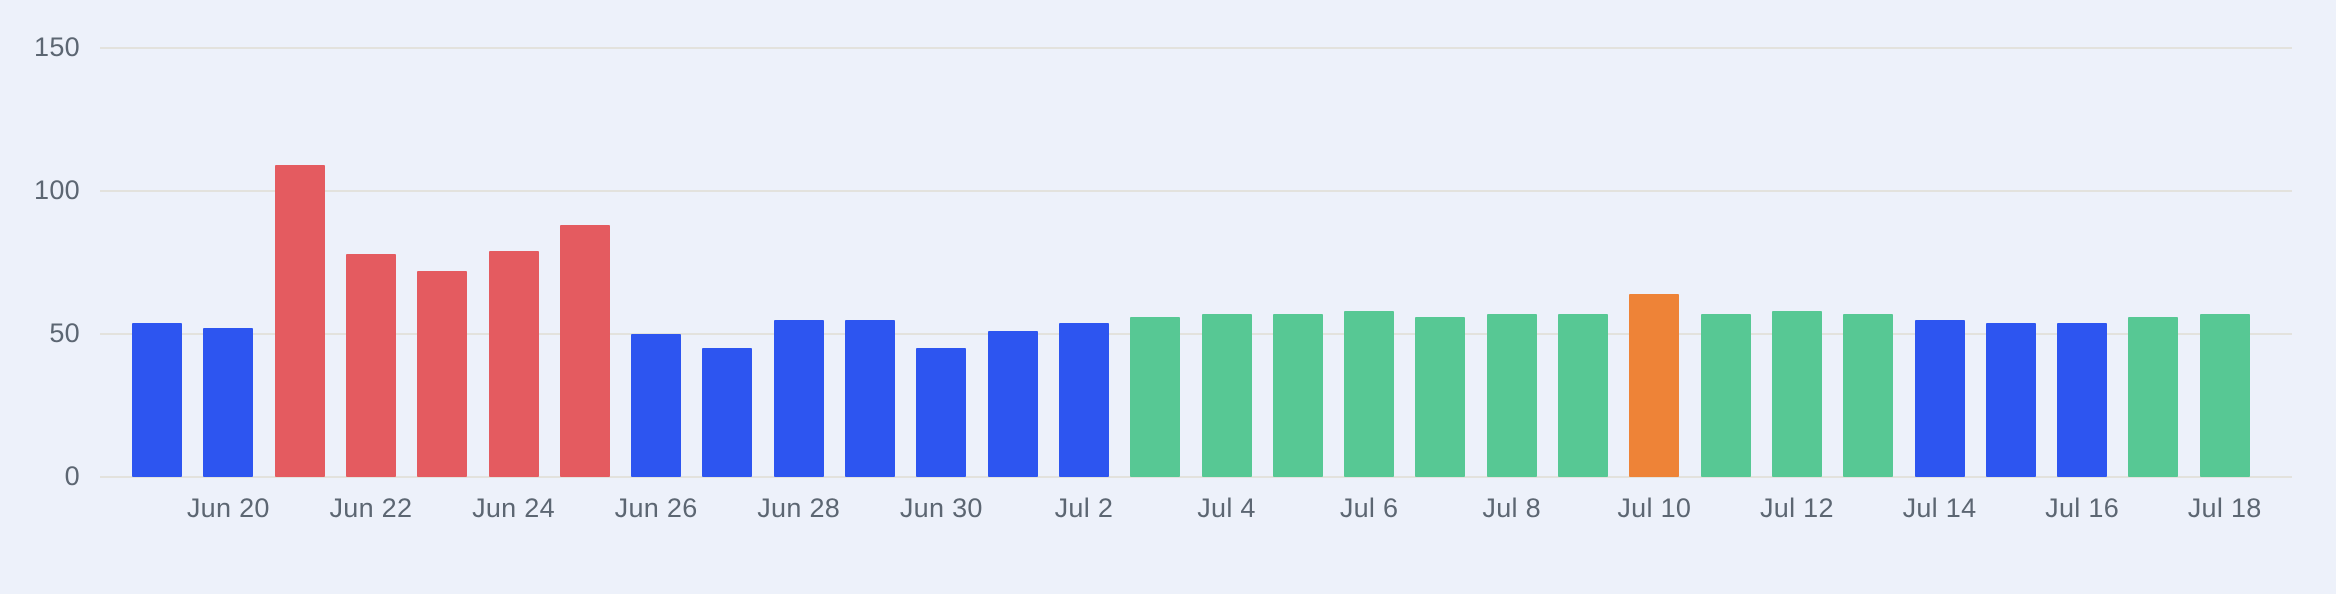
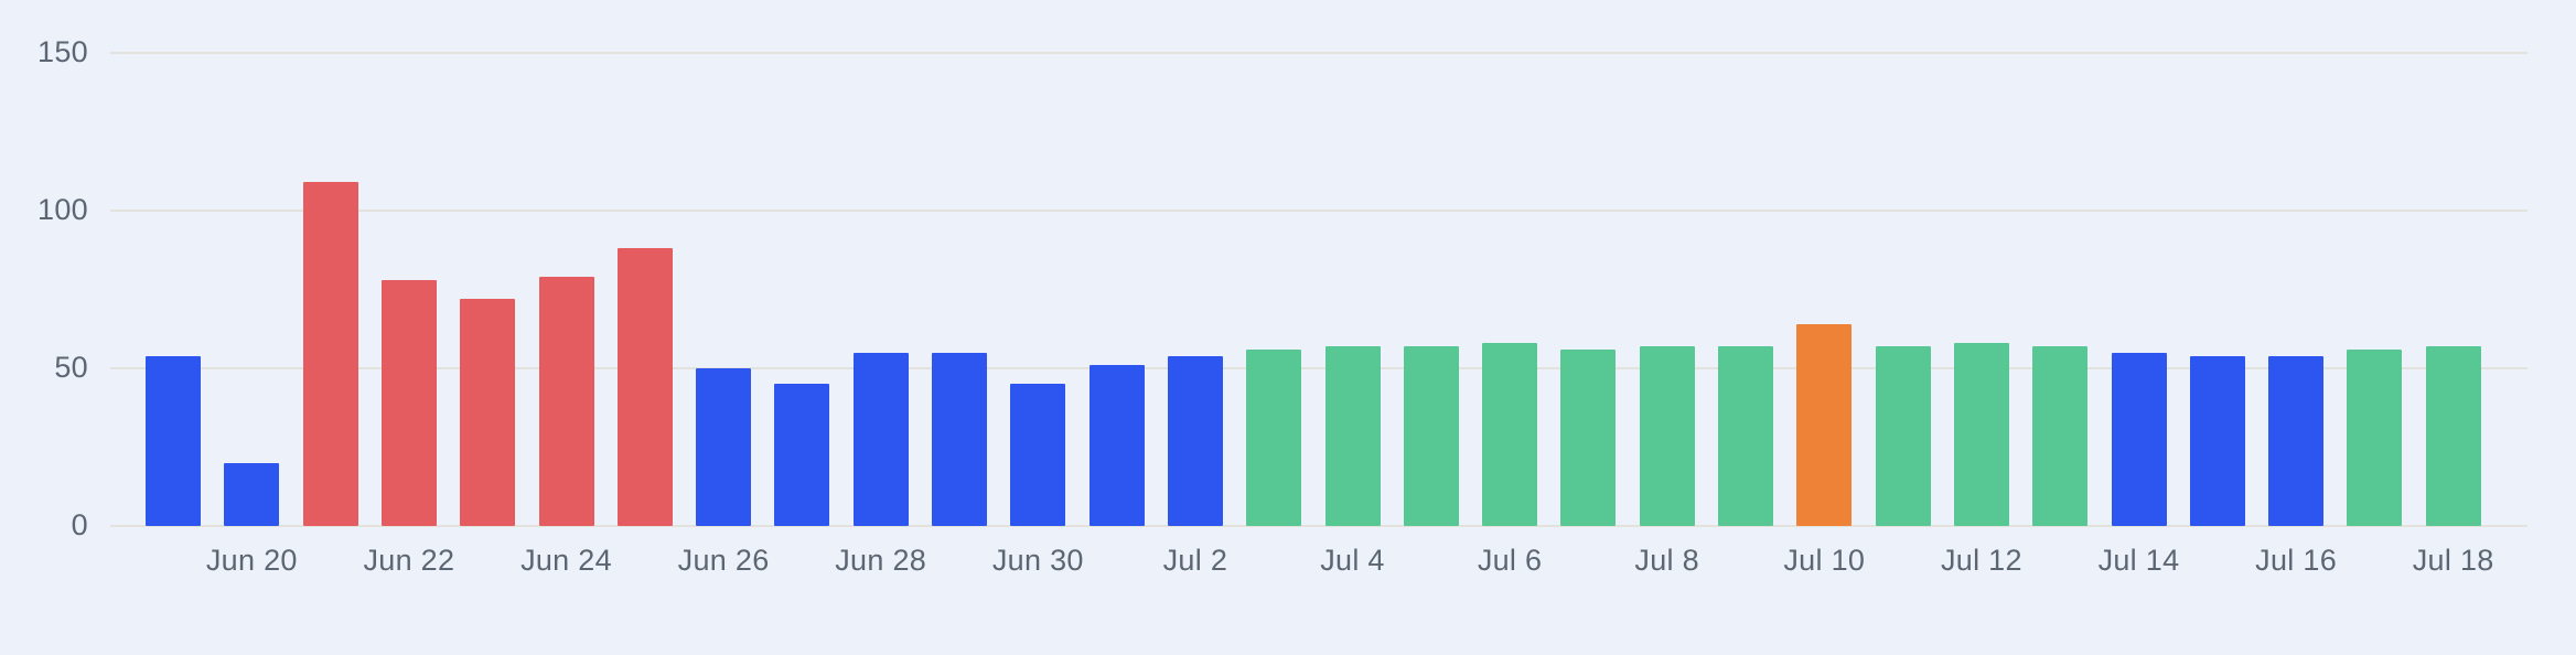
Jun 20: 52 -> 20
